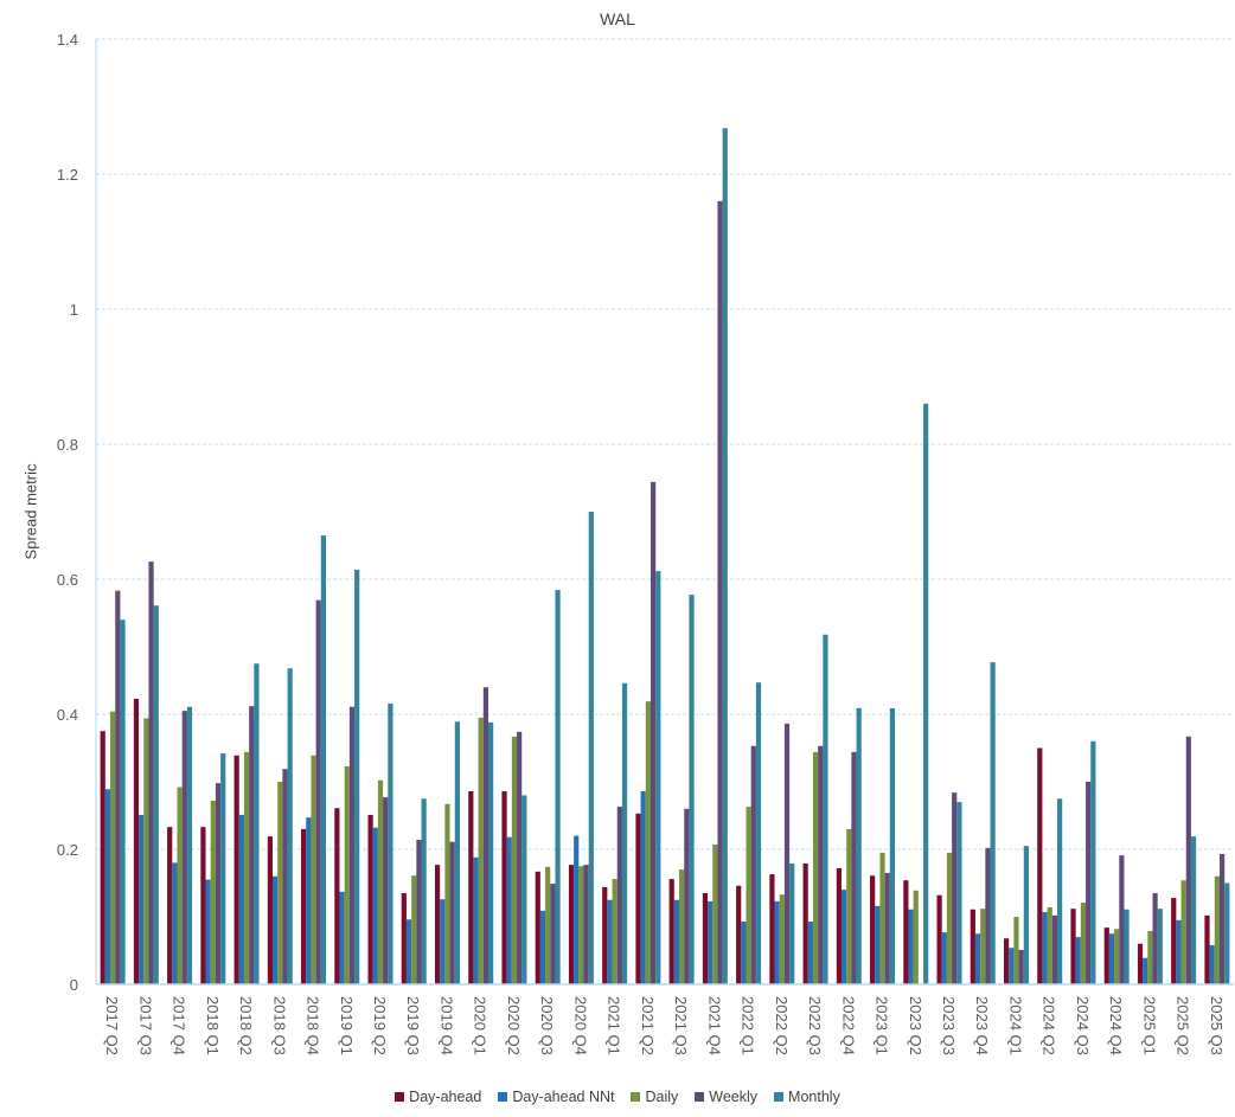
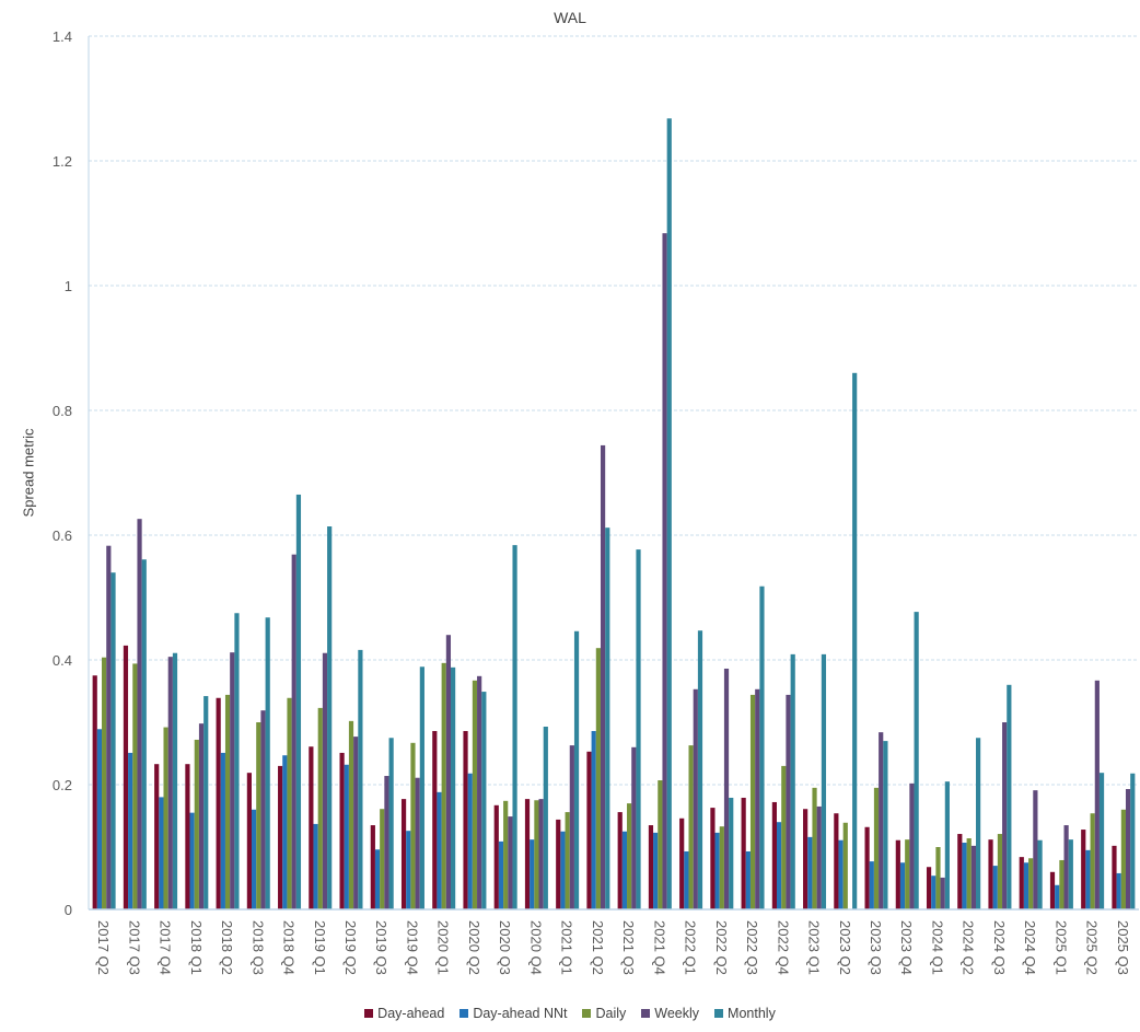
Monthly/2020 Q2: 0.28 -> 0.35
Day-ahead NNt/2020 Q4: 0.22 -> 0.11
Monthly/2020 Q4: 0.70 -> 0.29
Weekly/2021 Q4: 1.16 -> 1.08
Day-ahead/2024 Q2: 0.35 -> 0.12
Monthly/2025 Q3: 0.15 -> 0.22
